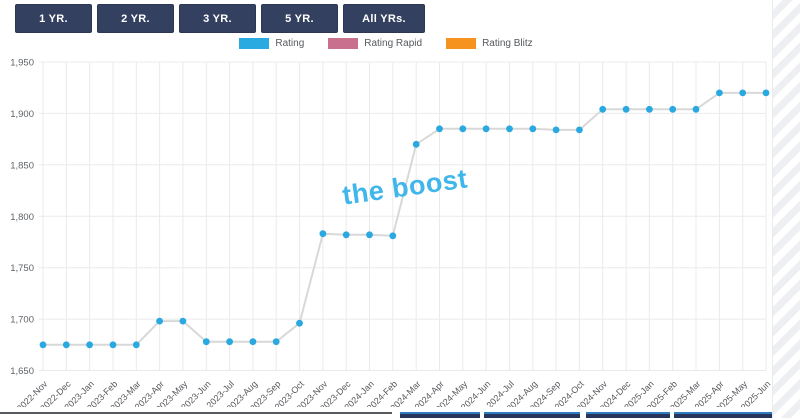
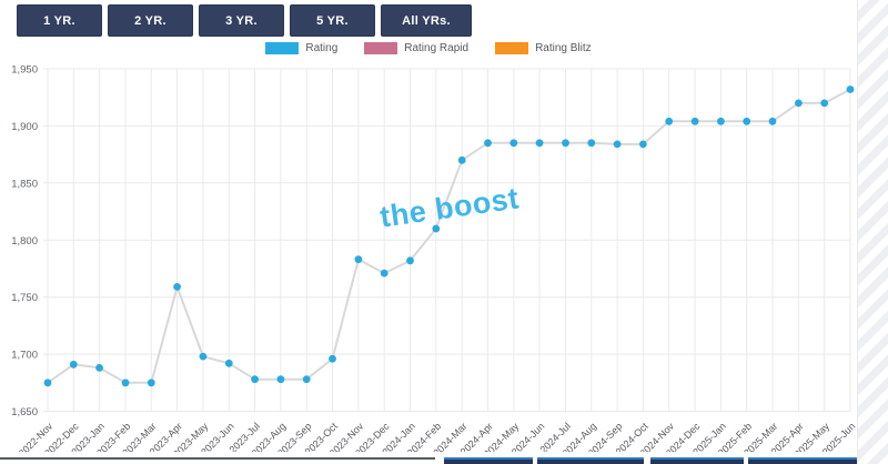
2022-Dec: 1675 -> 1691
2023-Jan: 1675 -> 1688
2023-Apr: 1698 -> 1759
2023-Jun: 1678 -> 1692
2023-Dec: 1782 -> 1771
2024-Feb: 1781 -> 1810
2025-Jun: 1920 -> 1932
